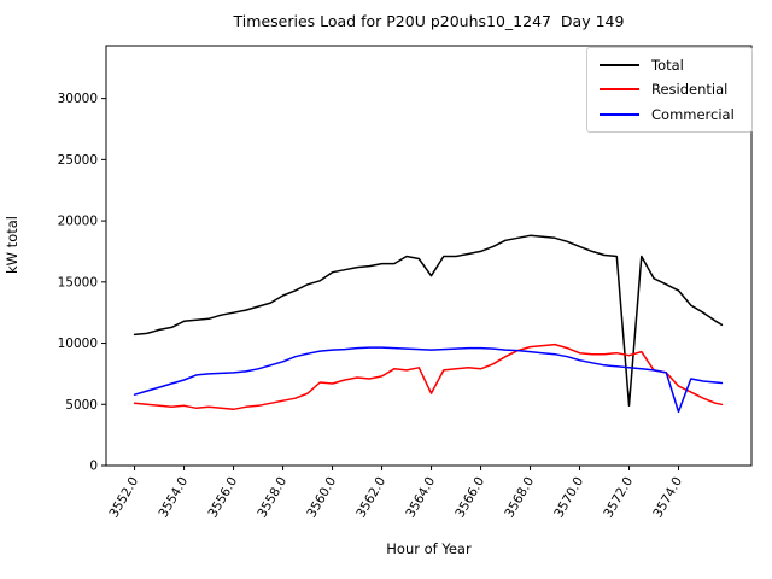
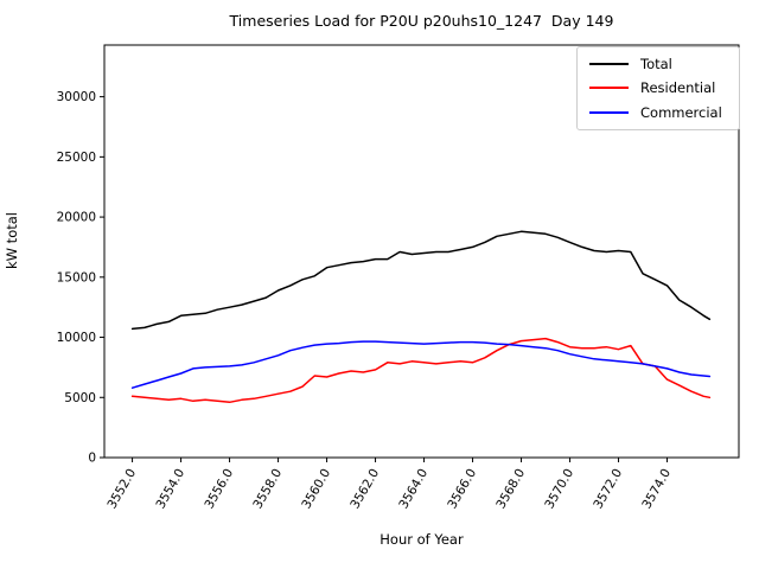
Total/3564.0: 15500 -> 17000
Residential/3564.0: 5900 -> 7900
Total/3572.0: 4900 -> 17200
Commercial/3574.0: 4400 -> 7400
